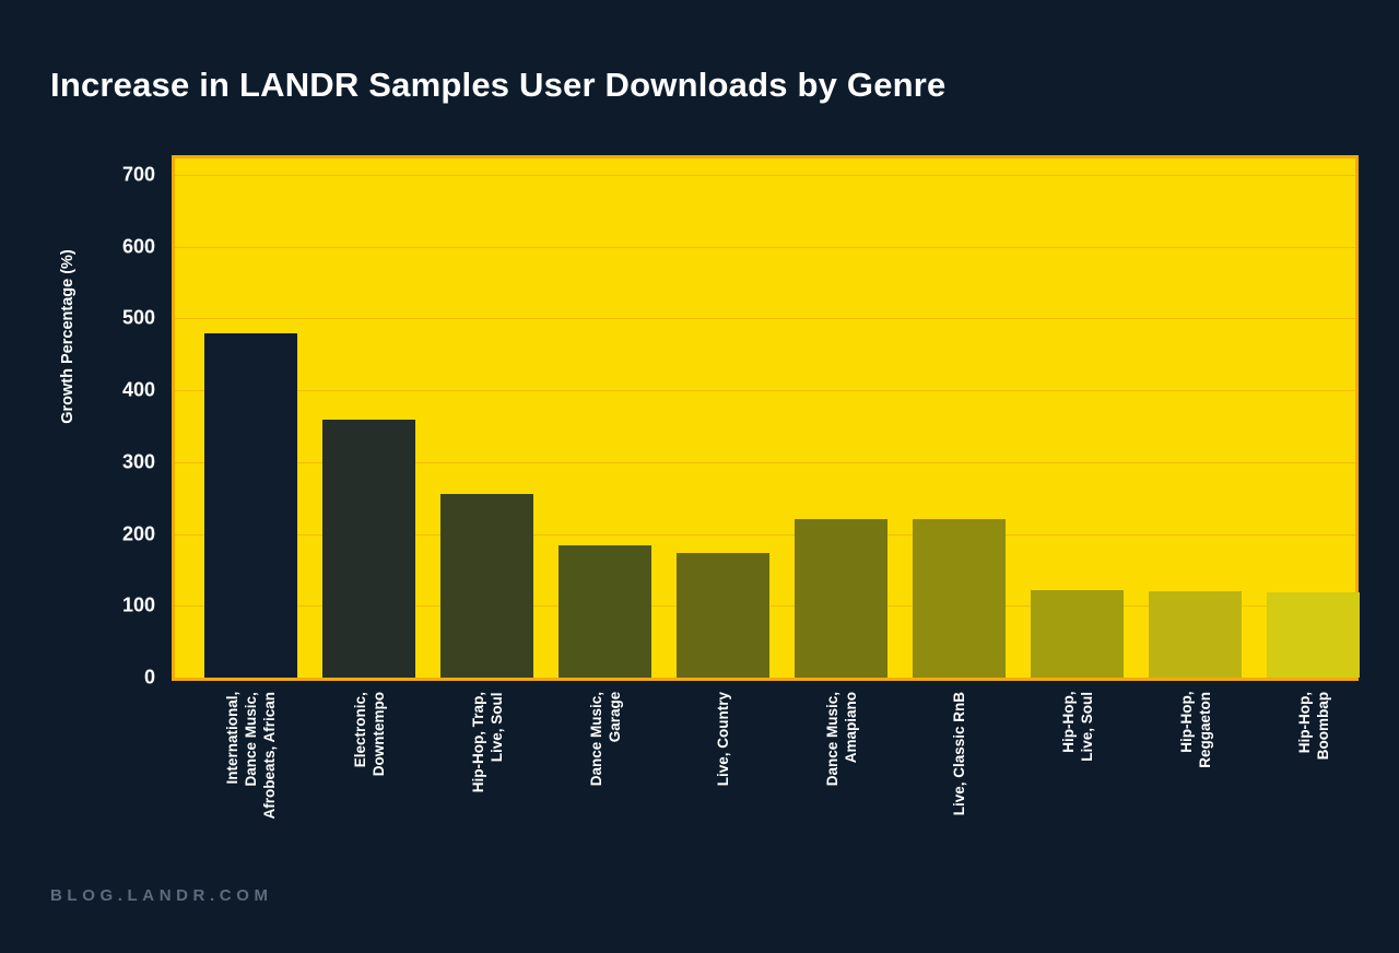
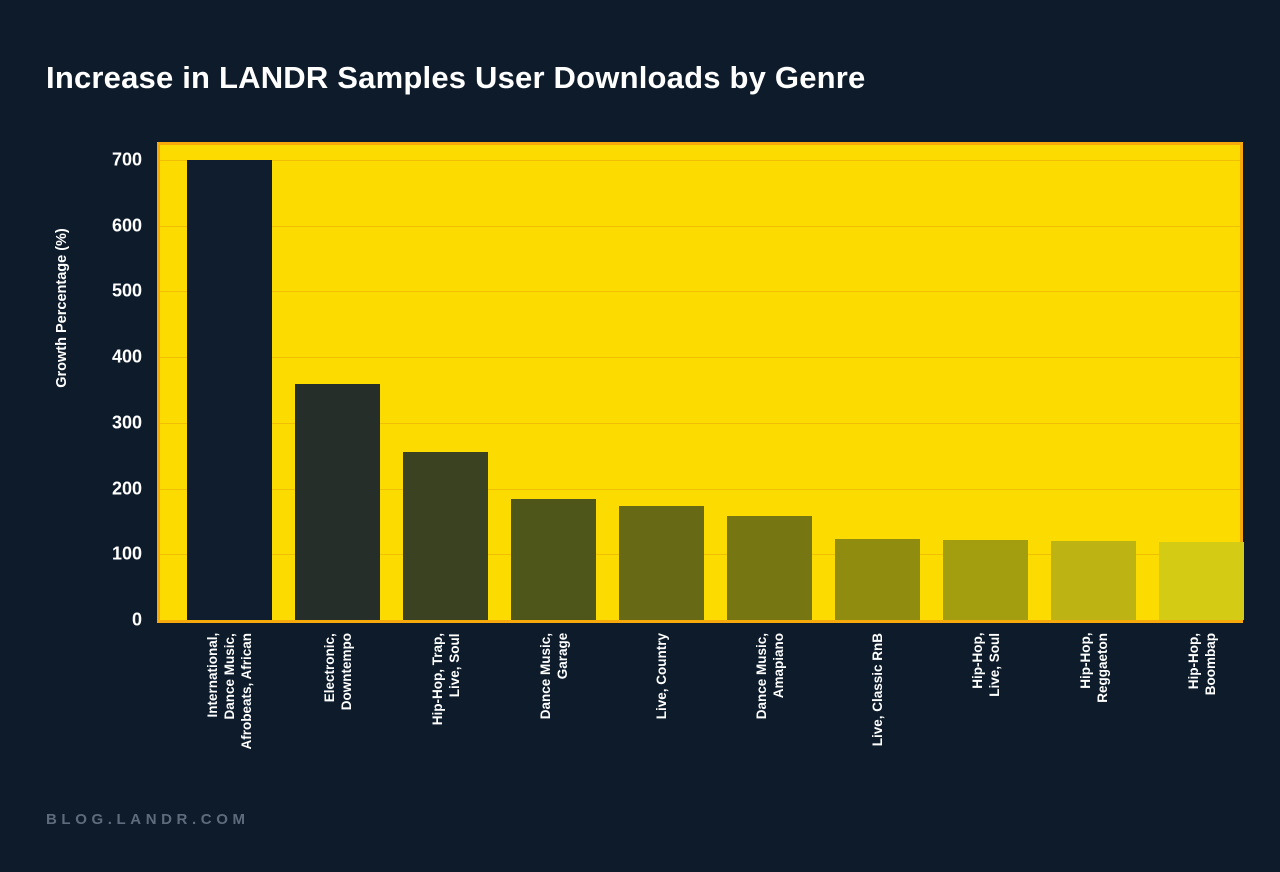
International, Dance Music, Afrobeats, African: 480 -> 700
Dance Music, Amapiano: 220 -> 160
Live, Classic RnB: 220 -> 120
